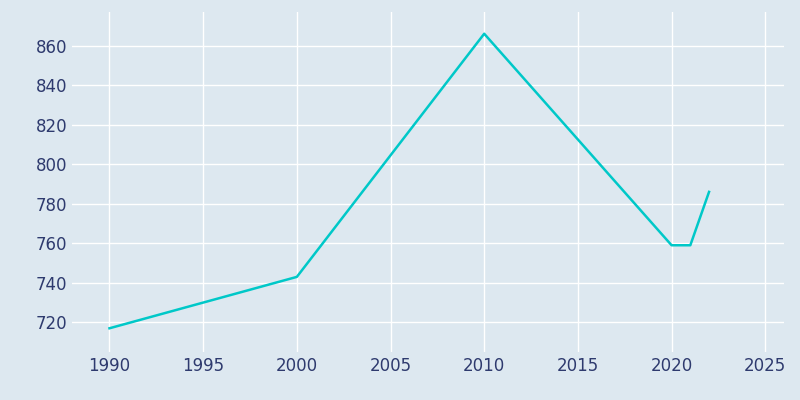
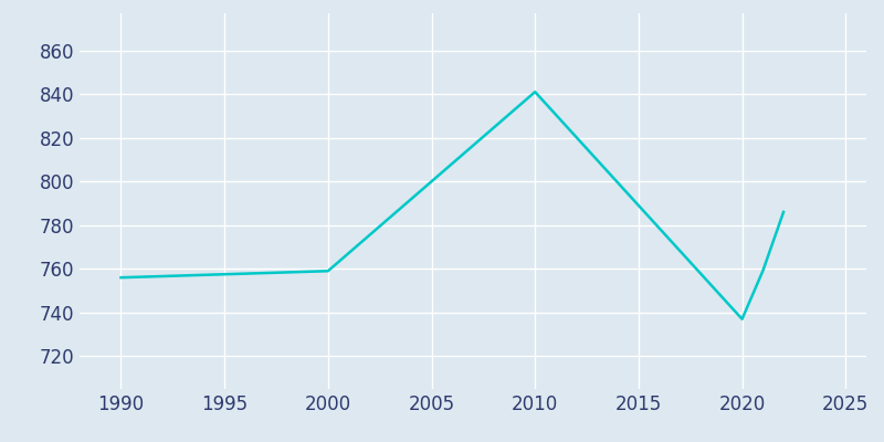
1990: 717 -> 756
2000: 743 -> 759
2010: 866 -> 841
2020: 759 -> 737
